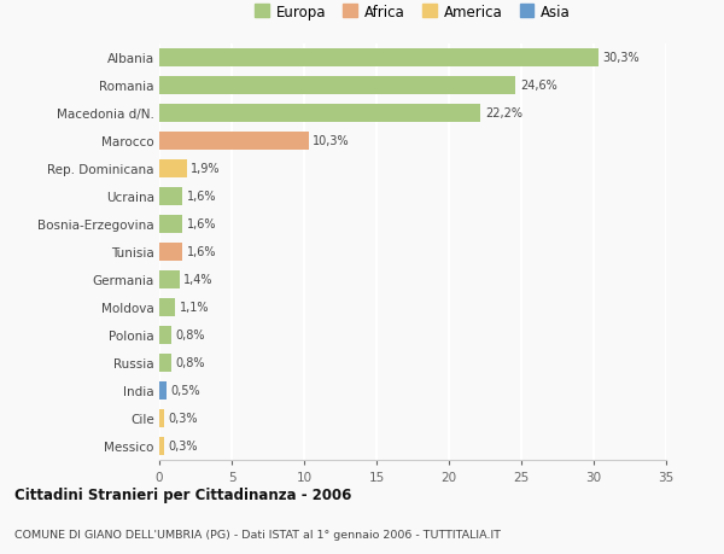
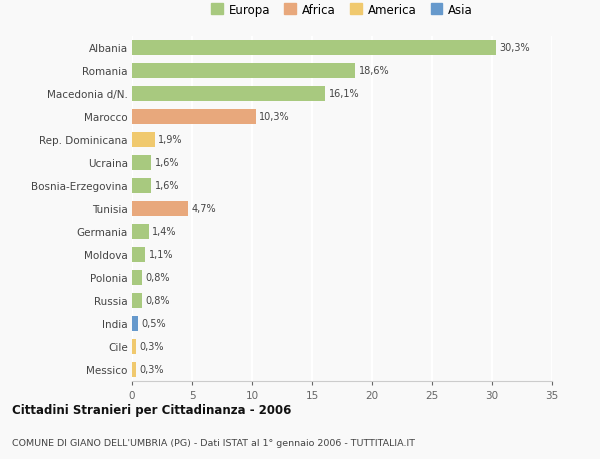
Romania: 24,6% -> 18,6%
Macedonia d/N.: 22,2% -> 16,1%
Tunisia: 1,6% -> 4,7%
